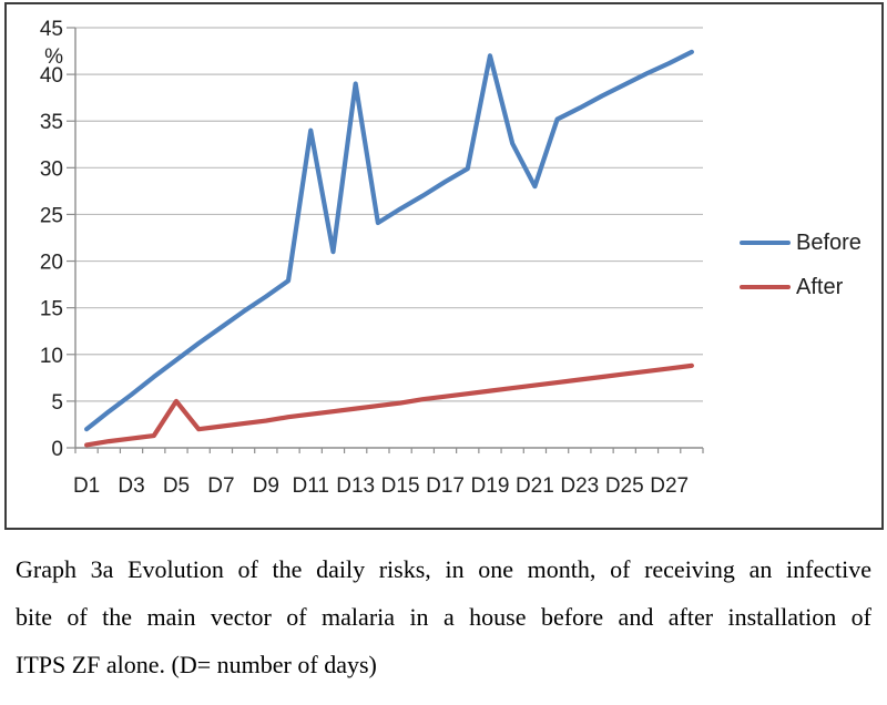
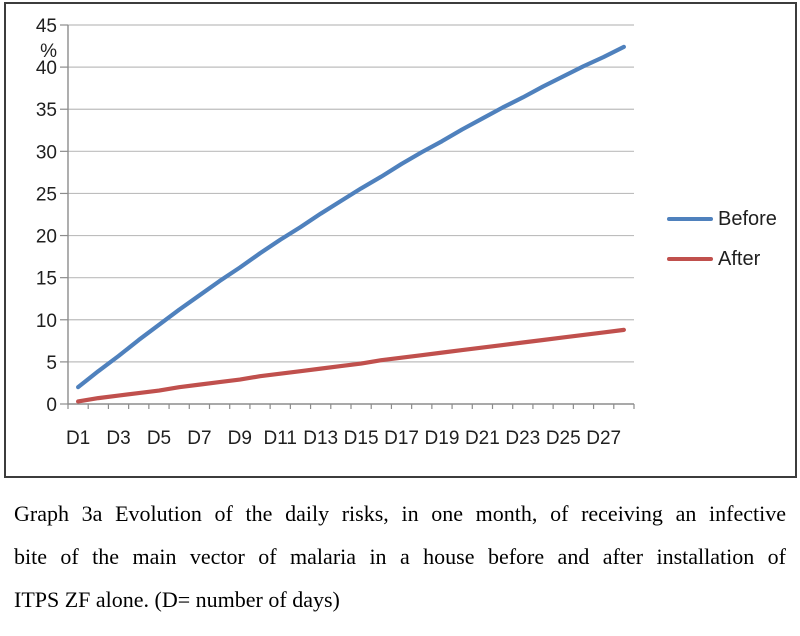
After/D5: 5 -> 2
Before/D11: 34 -> 20
Before/D13: 39 -> 23
Before/D19: 42 -> 31
Before/D21: 28 -> 34
